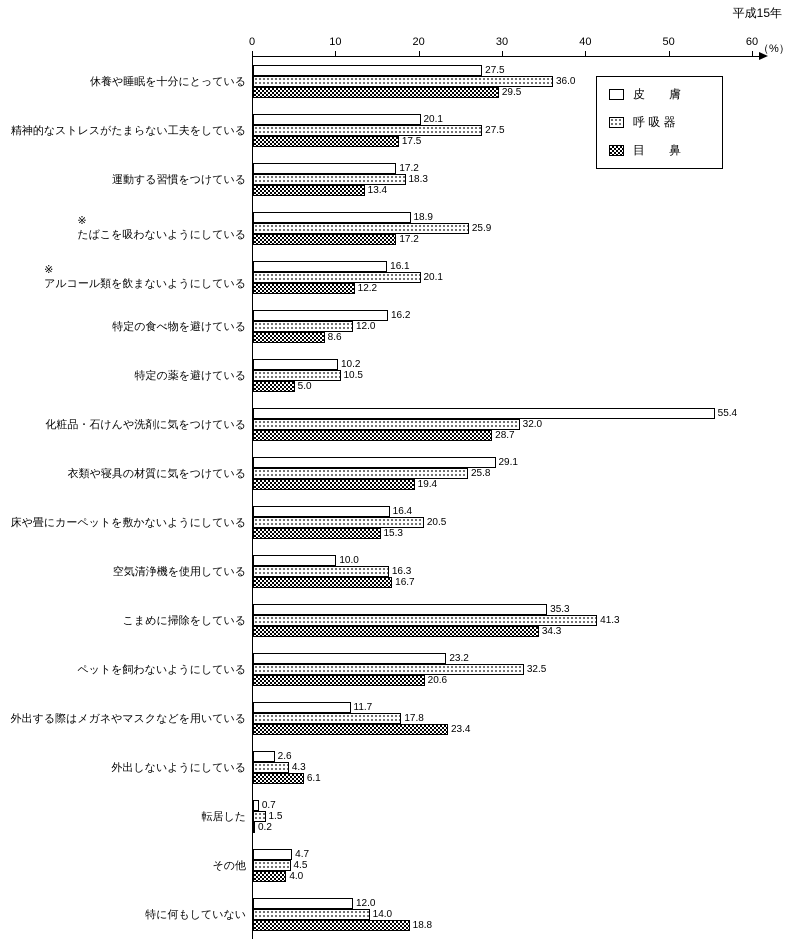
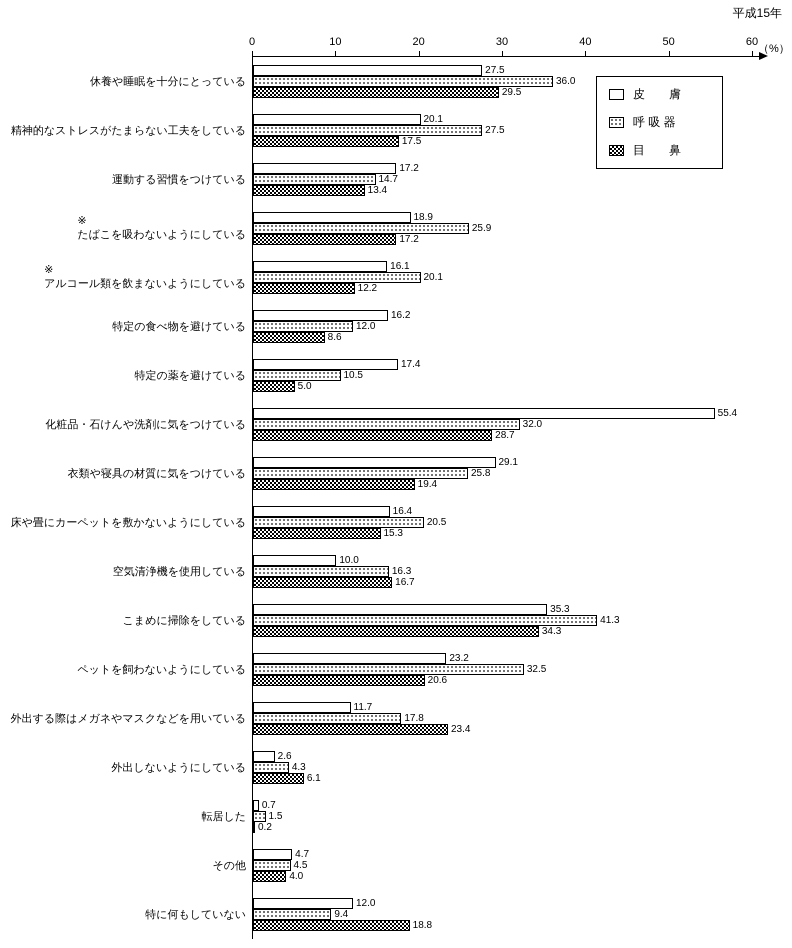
呼吸器/運動する習慣をつけている: 18.3 -> 14.7
皮膚/特定の薬を避けている: 10.2 -> 17.4
呼吸器/特に何もしていない: 14.0 -> 9.4
